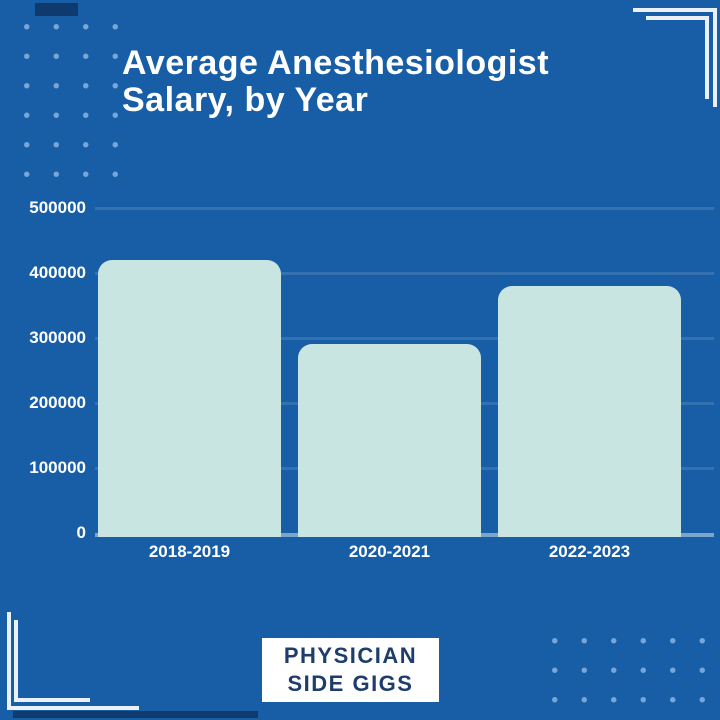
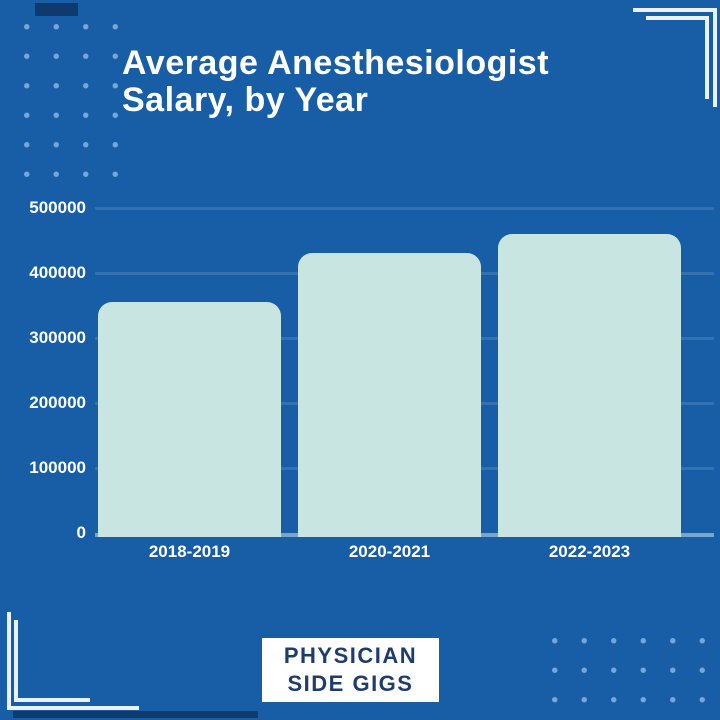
2018-2019: 420000 -> 360000
2020-2021: 290000 -> 430000
2022-2023: 380000 -> 460000
